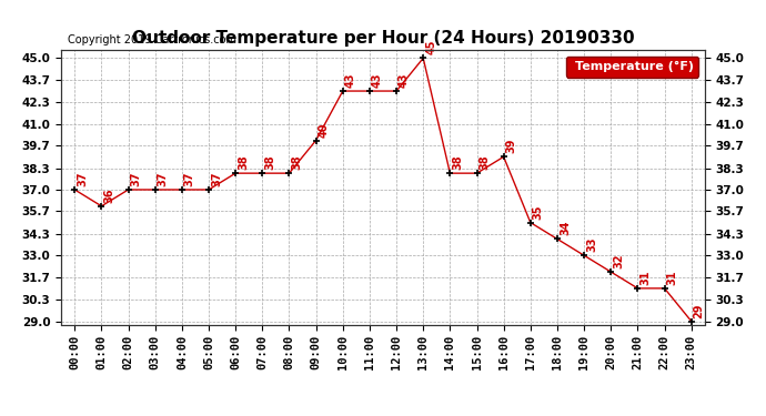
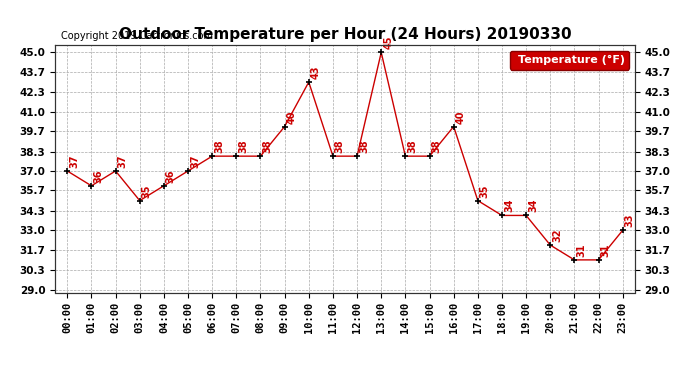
03:00: 37 -> 35
04:00: 37 -> 36
11:00: 43 -> 38
12:00: 43 -> 38
16:00: 39 -> 40
19:00: 33 -> 34
23:00: 29 -> 33
